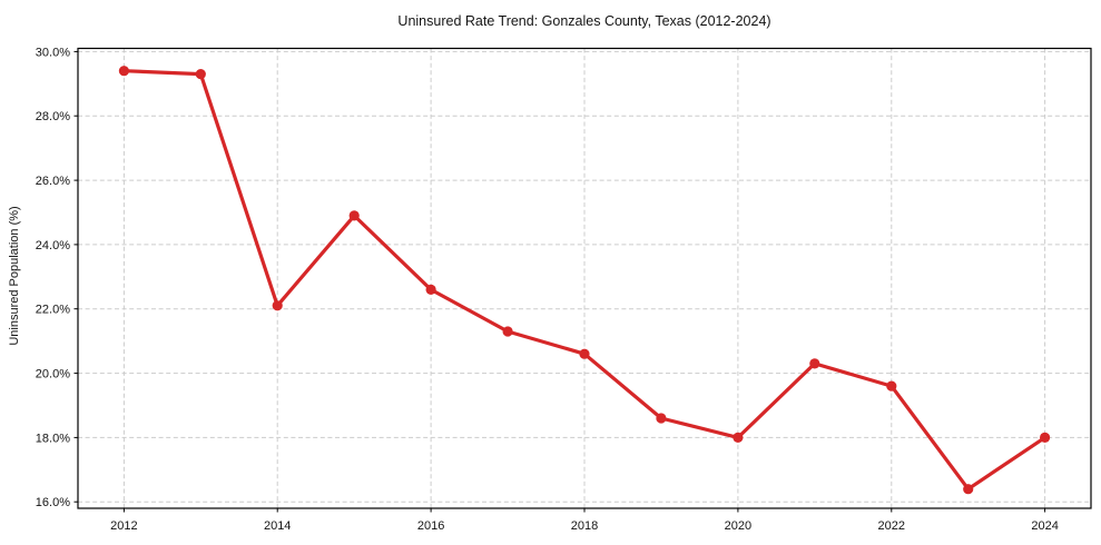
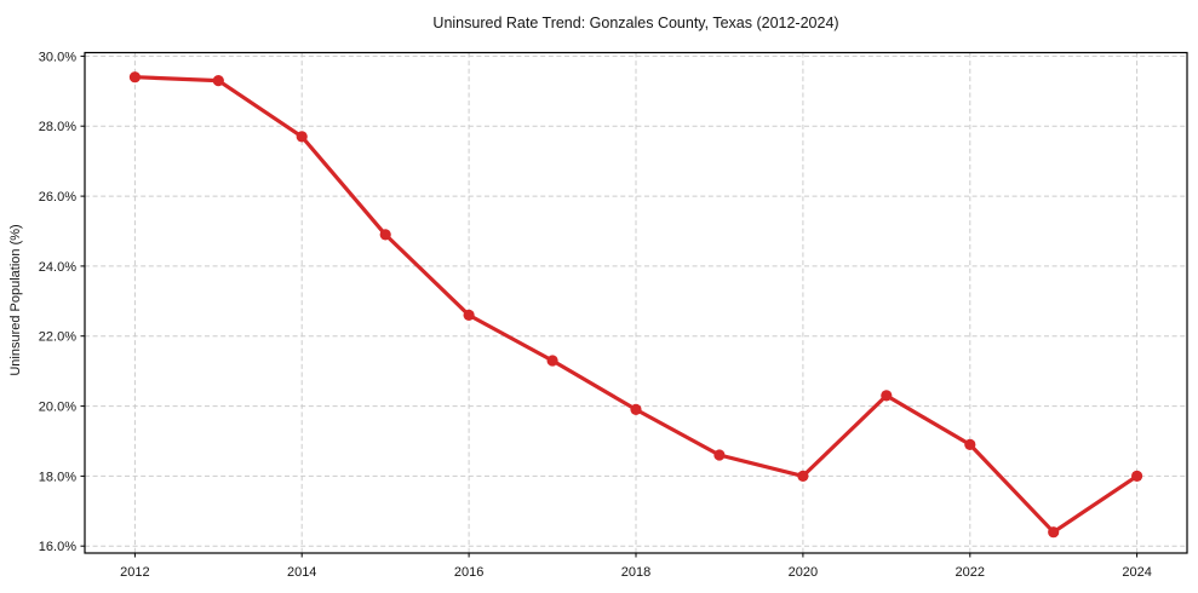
2014: 22.1% -> 27.7%
2018: 20.6% -> 19.9%
2022: 19.6% -> 18.9%
